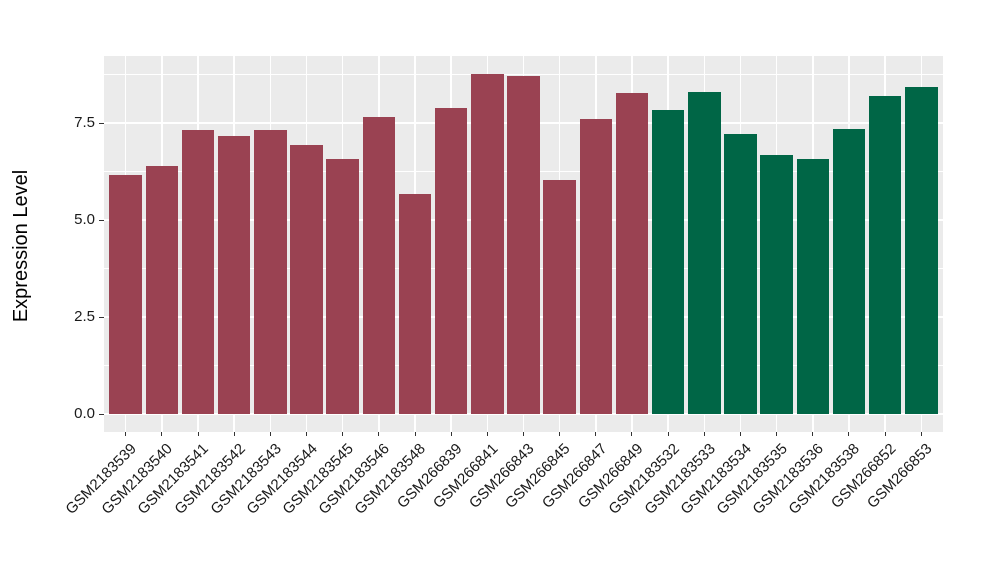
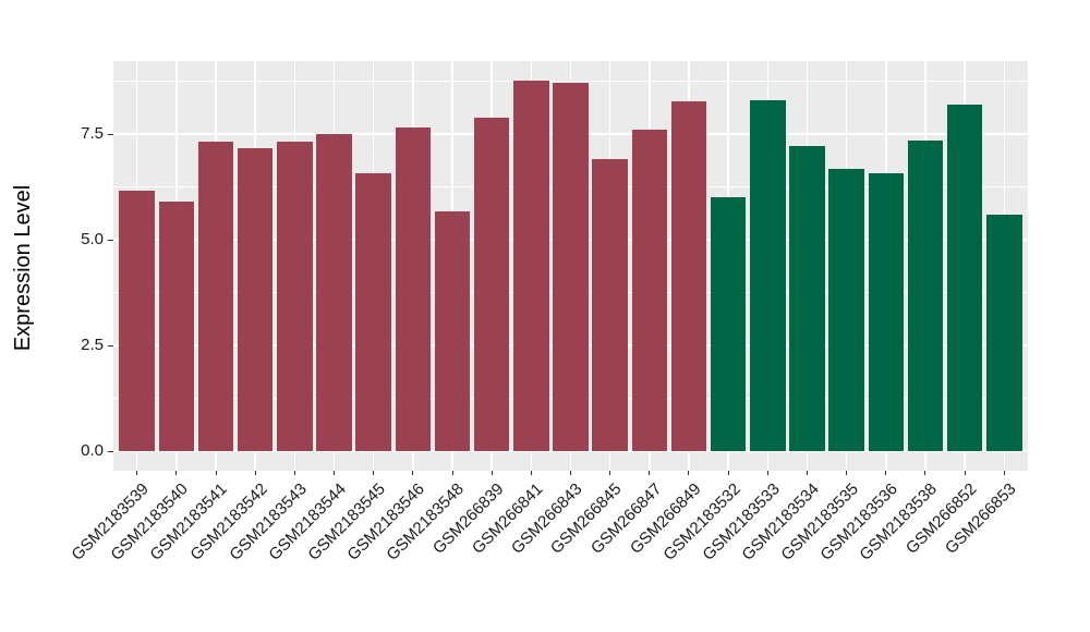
GSM2183540: 6.4 -> 5.9
GSM2183544: 6.9 -> 7.5
GSM266845: 6.0 -> 6.9
GSM2183532: 7.8 -> 6.0
GSM266853: 8.4 -> 5.6
